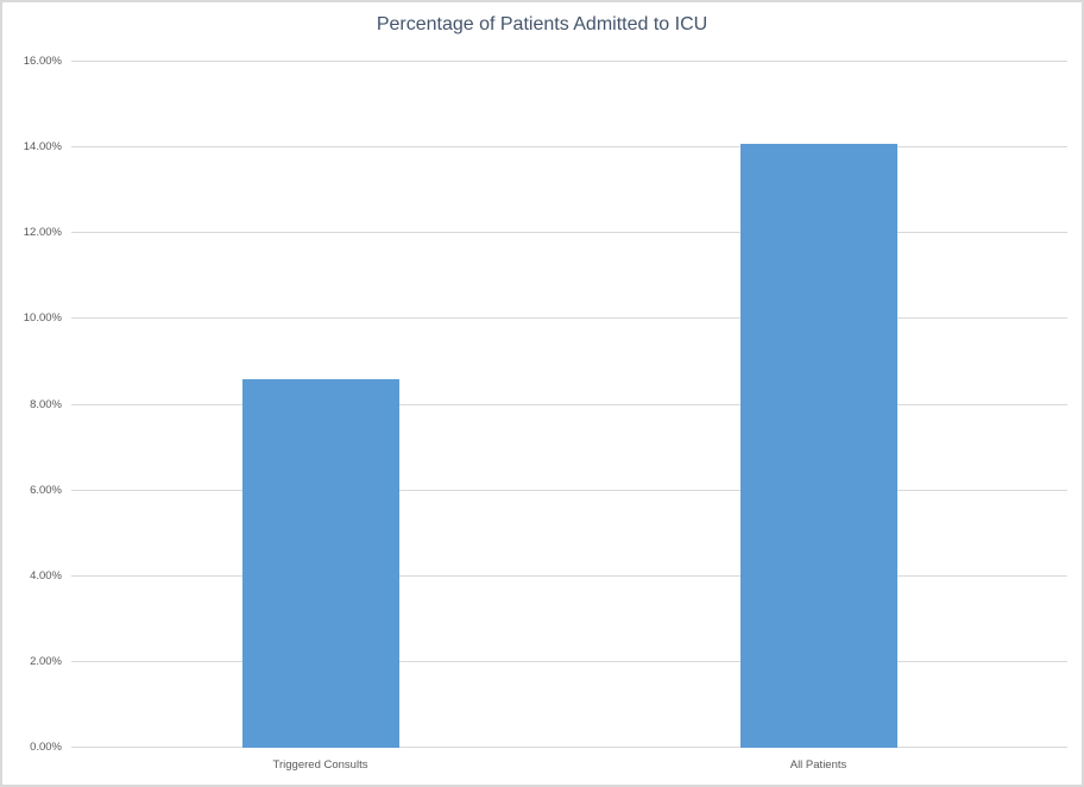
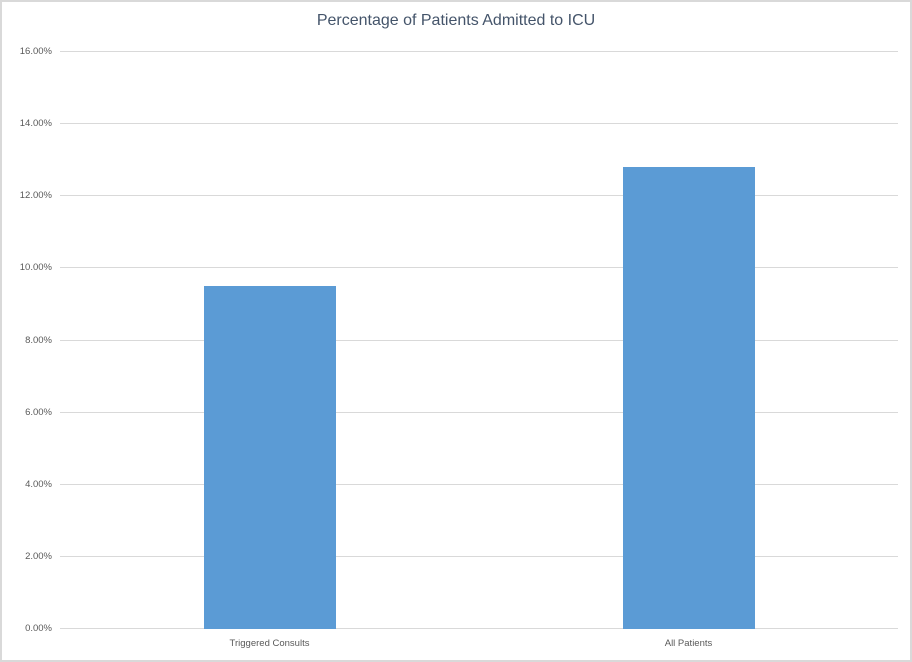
Triggered Consults: 8.6% -> 9.5%
All Patients: 14.1% -> 12.8%
